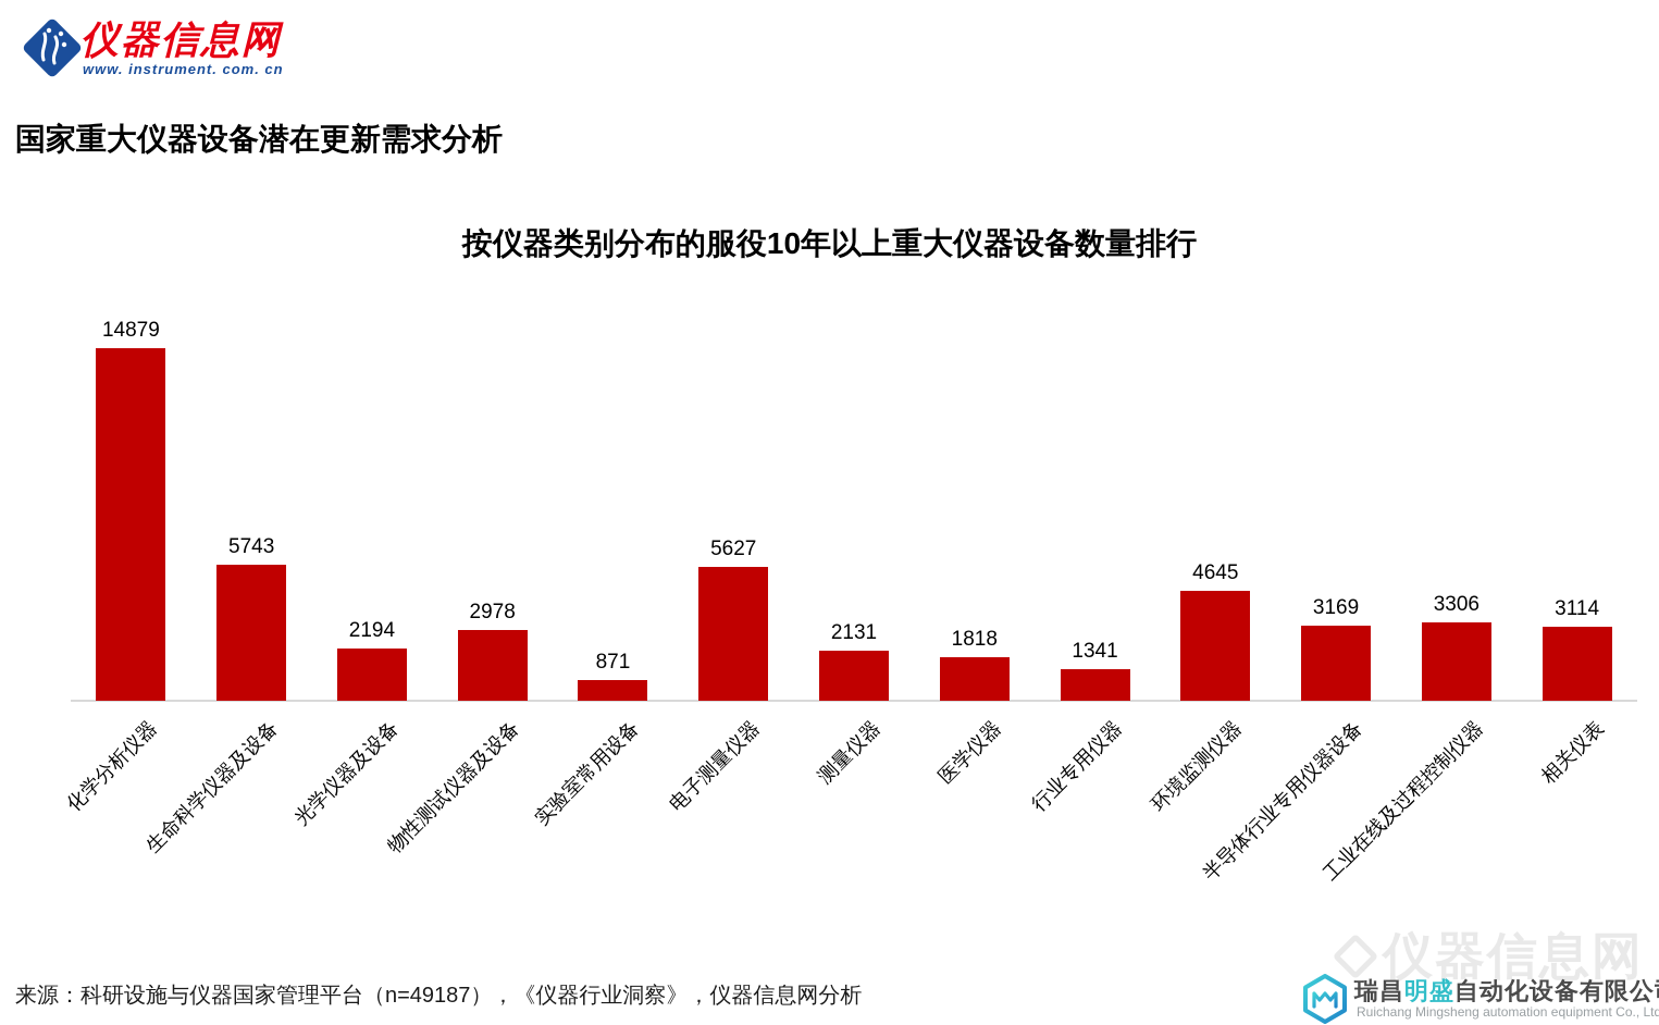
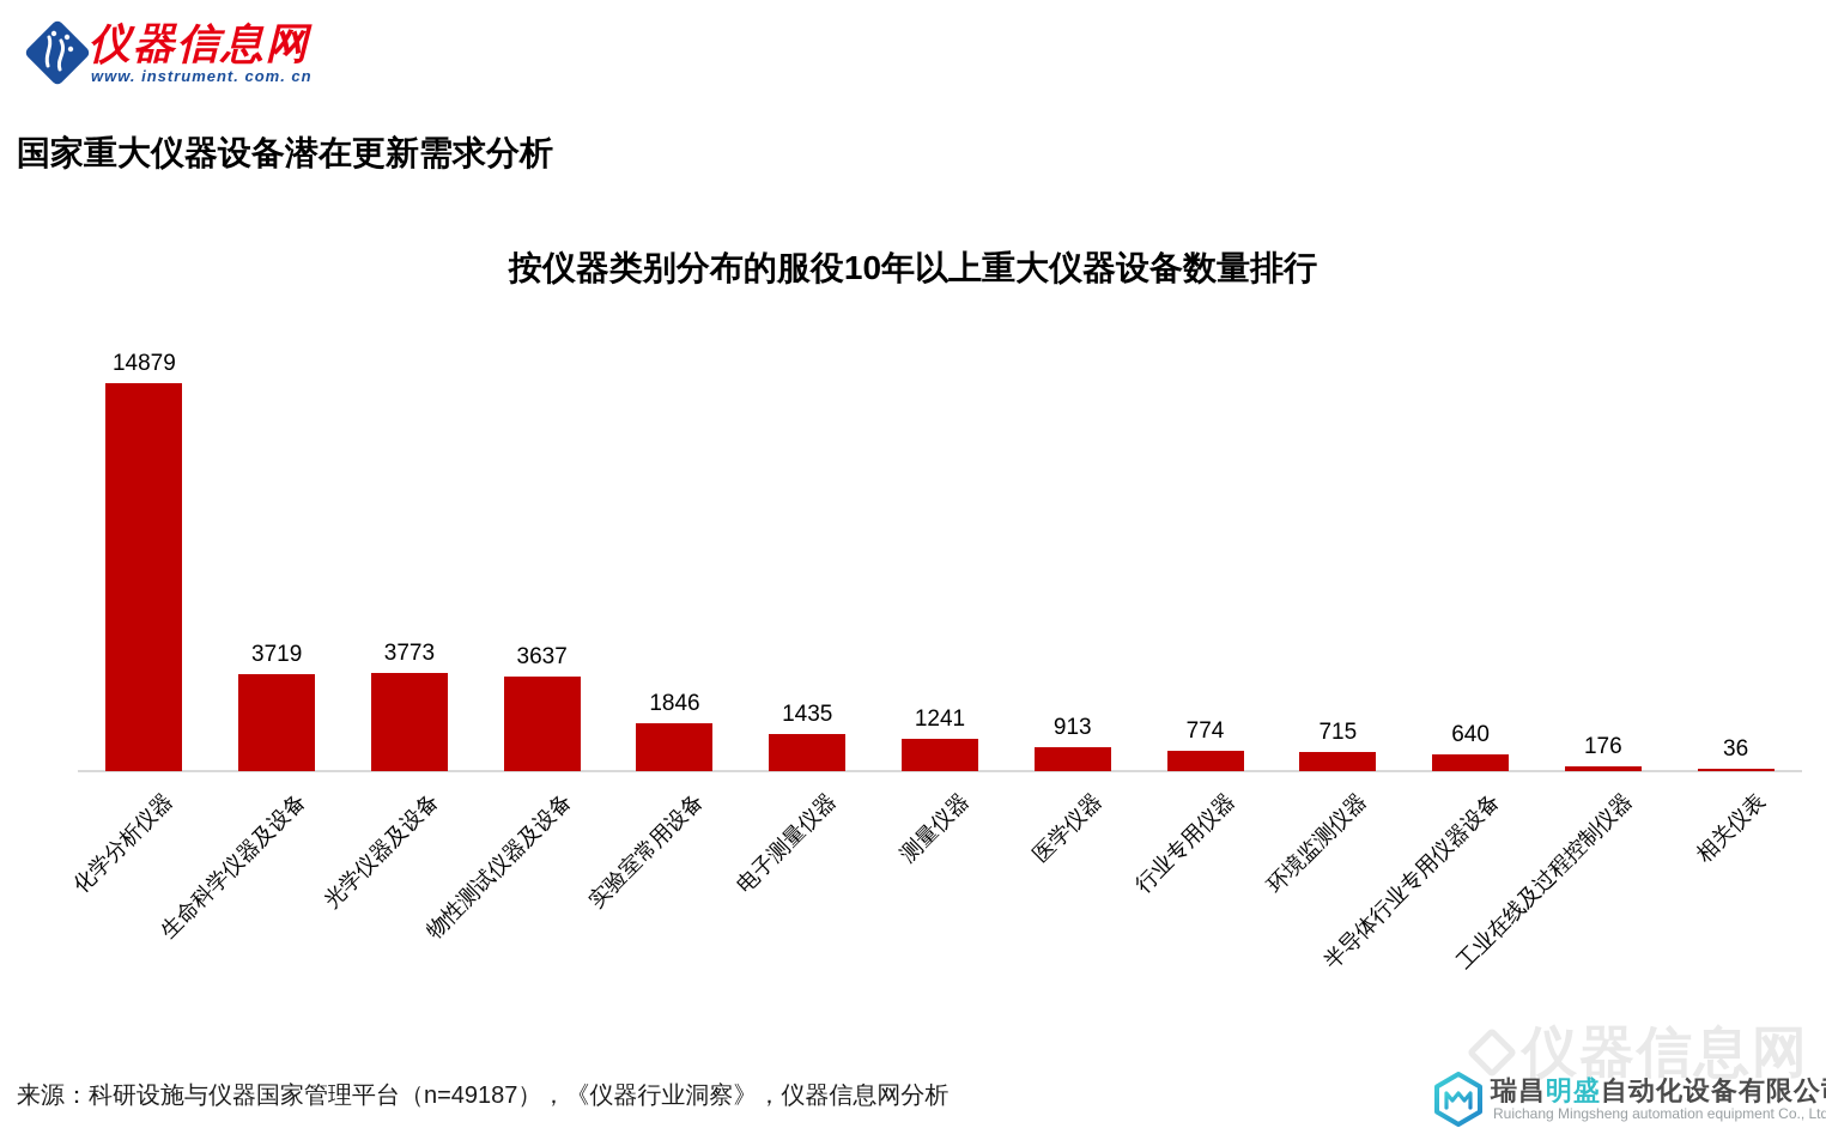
生命科学仪器及设备: 5743 -> 3719
光学仪器及设备: 2194 -> 3773
物性测试仪器及设备: 2978 -> 3637
实验室常用设备: 871 -> 1846
电子测量仪器: 5627 -> 1435
测量仪器: 2131 -> 1241
医学仪器: 1818 -> 913
行业专用仪器: 1341 -> 774
环境监测仪器: 4645 -> 715
半导体行业专用仪器设备: 3169 -> 640
工业在线及过程控制仪器: 3306 -> 176
相关仪表: 3114 -> 36
